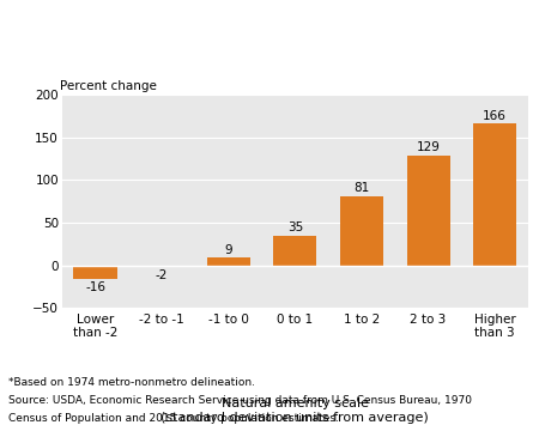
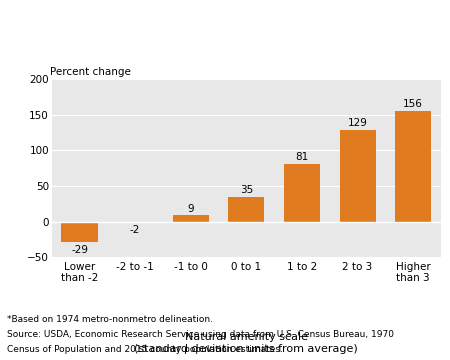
Lower than -2: -16 -> -29
Higher than 3: 166 -> 156
